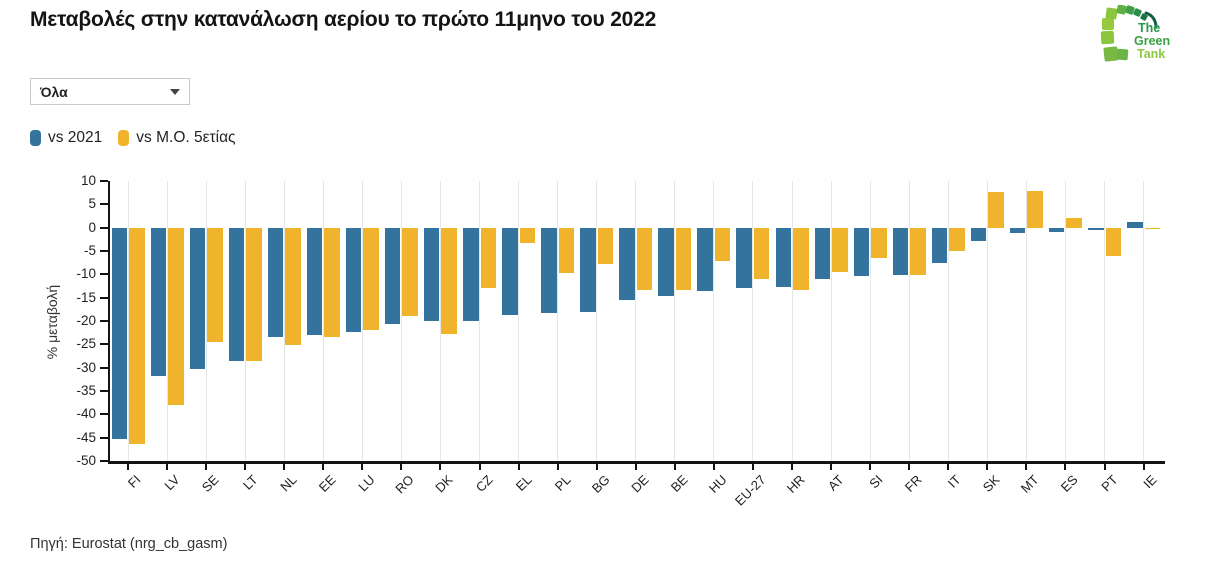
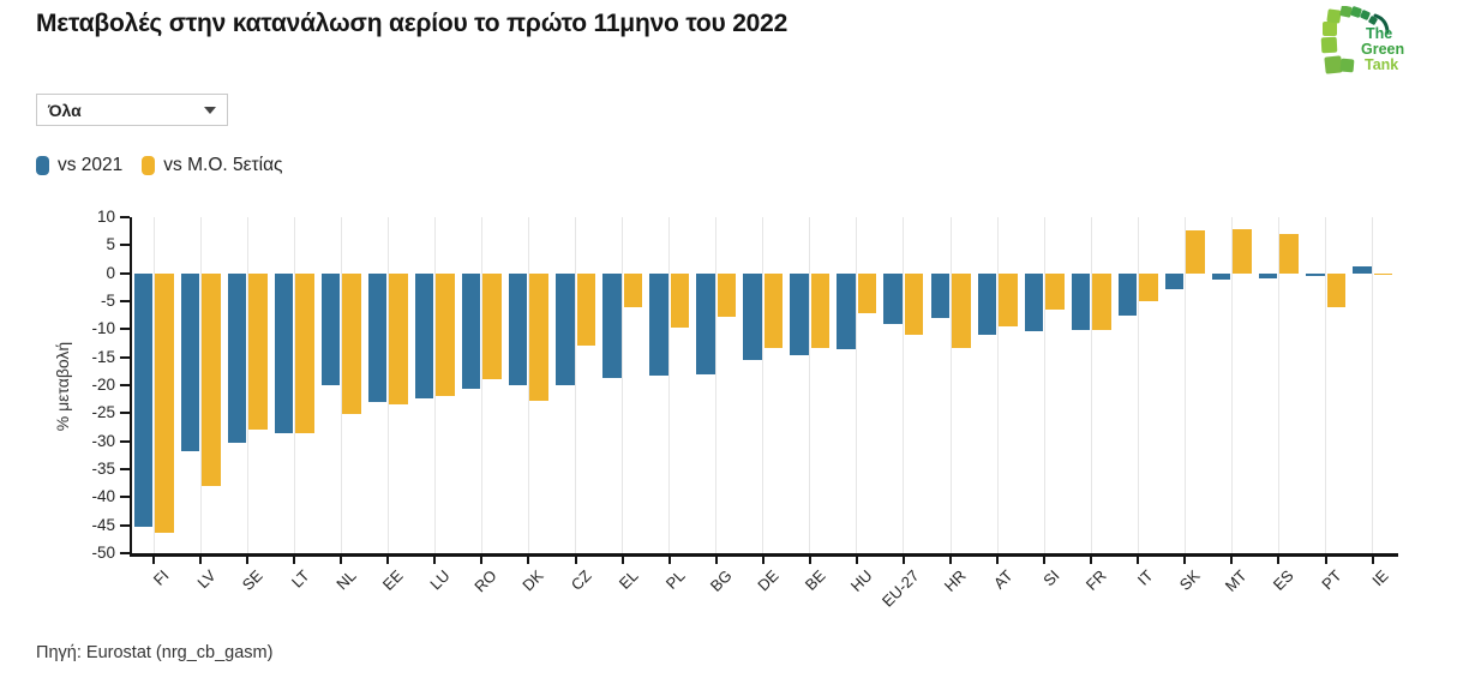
vs Μ.Ο. 5ετίας/SE: -24 -> -28
vs 2021/NL: -23 -> -20
vs Μ.Ο. 5ετίας/EL: -3 -> -6
vs 2021/EU-27: -13 -> -9
vs 2021/HR: -13 -> -8
vs Μ.Ο. 5ετίας/ES: 2 -> 7
